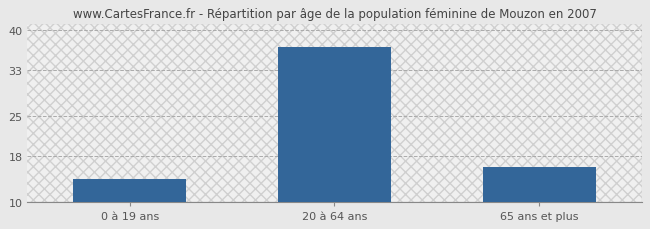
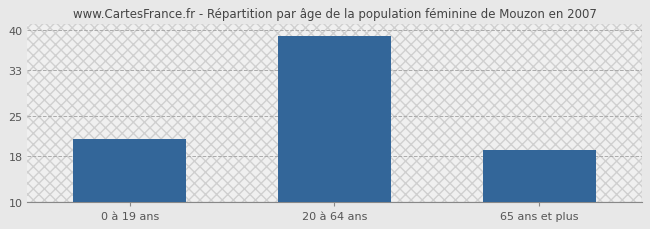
0 à 19 ans: 14 -> 21
20 à 64 ans: 37 -> 39
65 ans et plus: 16 -> 19
